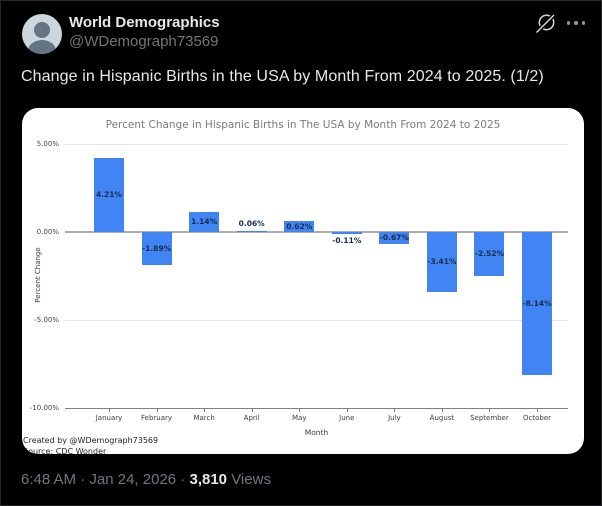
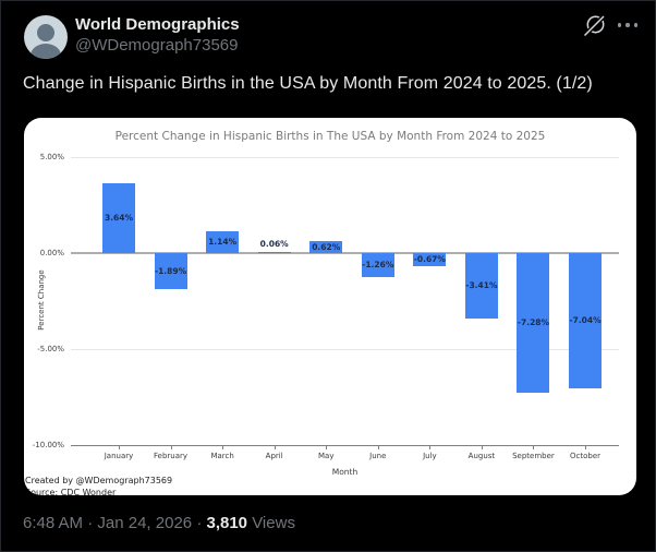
January: 4.21% -> 3.64%
June: -0.11% -> -1.26%
September: -2.52% -> -7.28%
October: -8.14% -> -7.04%
